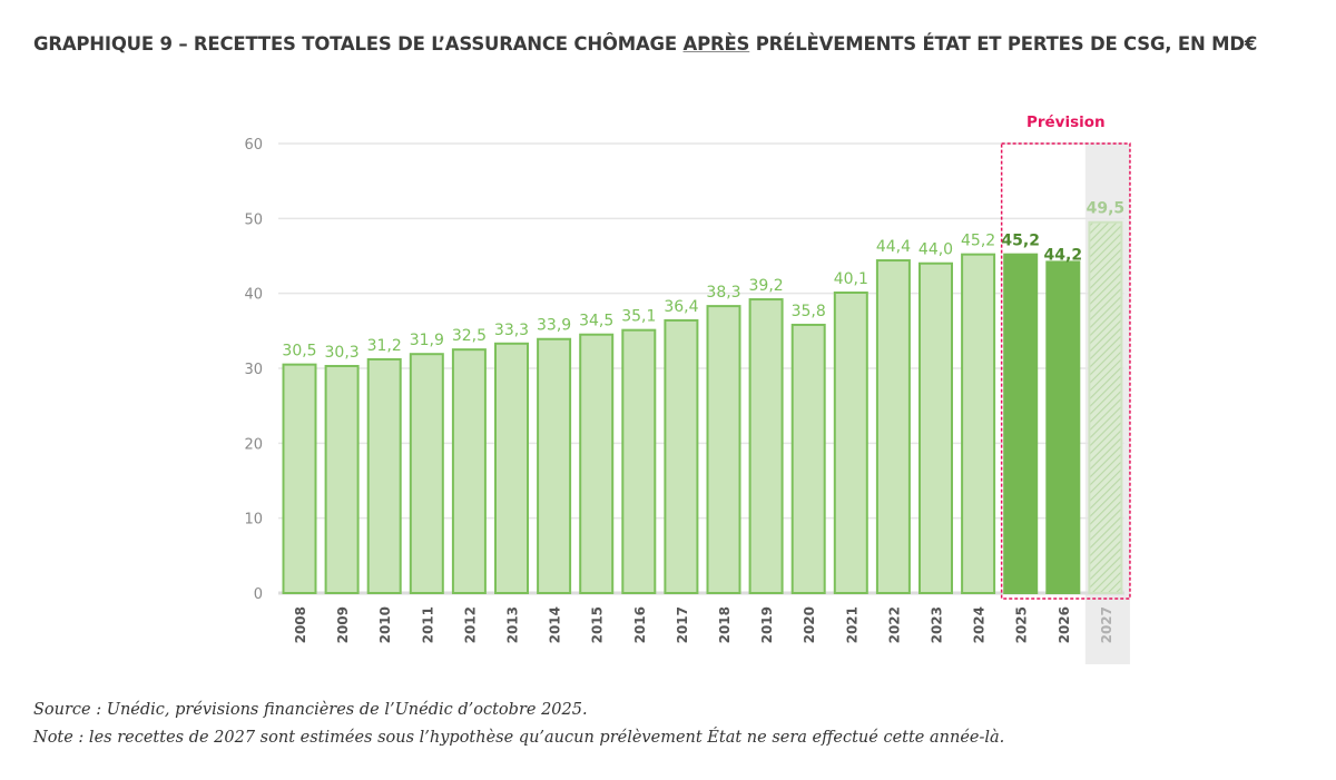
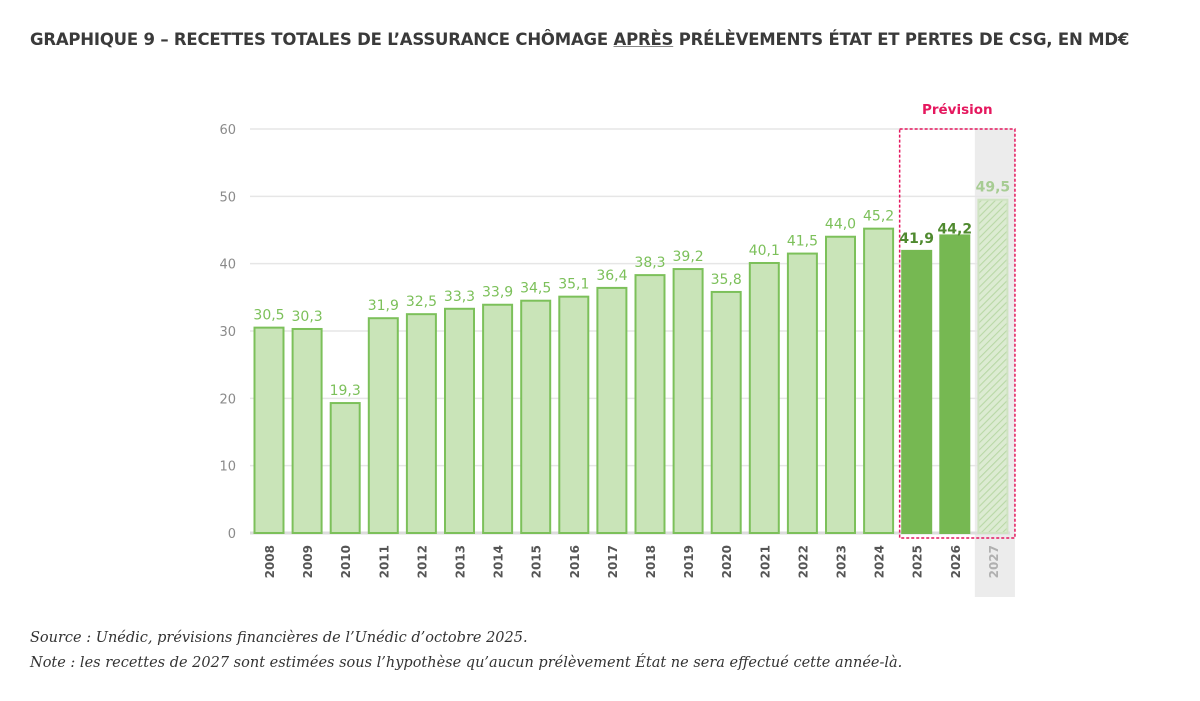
2010: 31,2 -> 19,3
2022: 44,4 -> 41,5
2025: 45,2 -> 41,9
